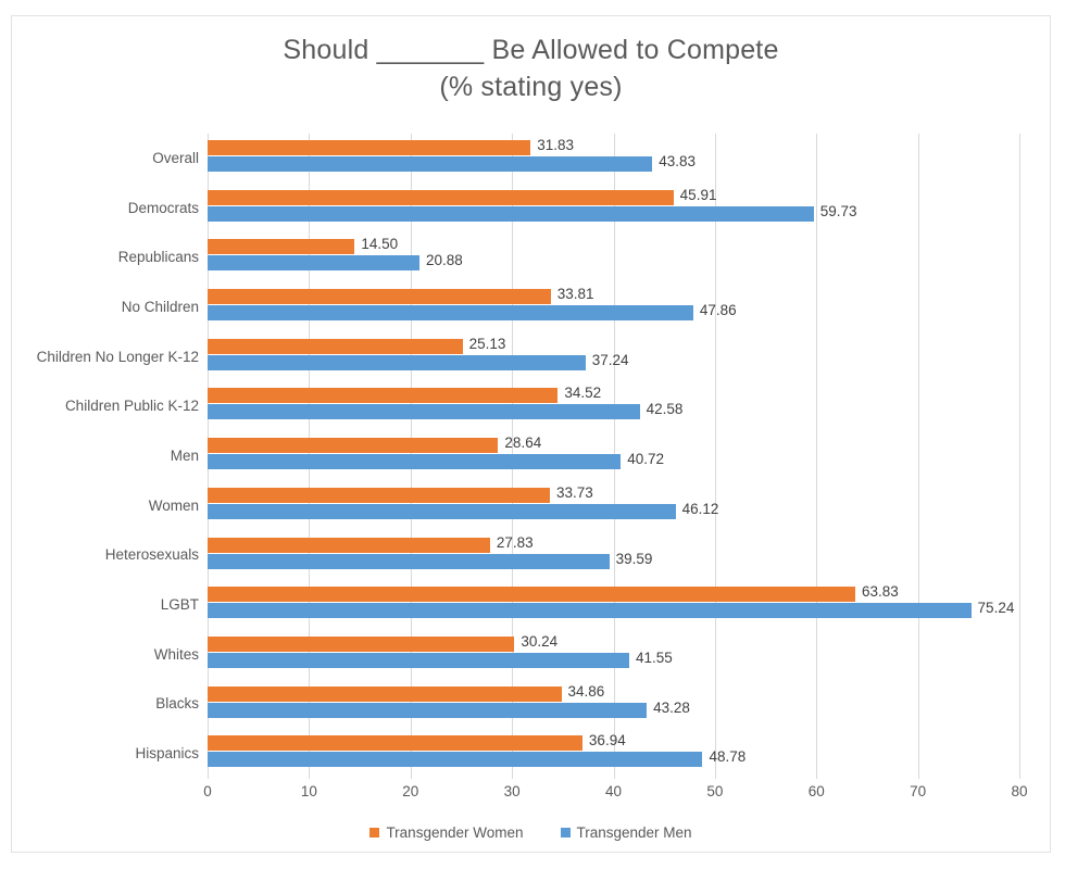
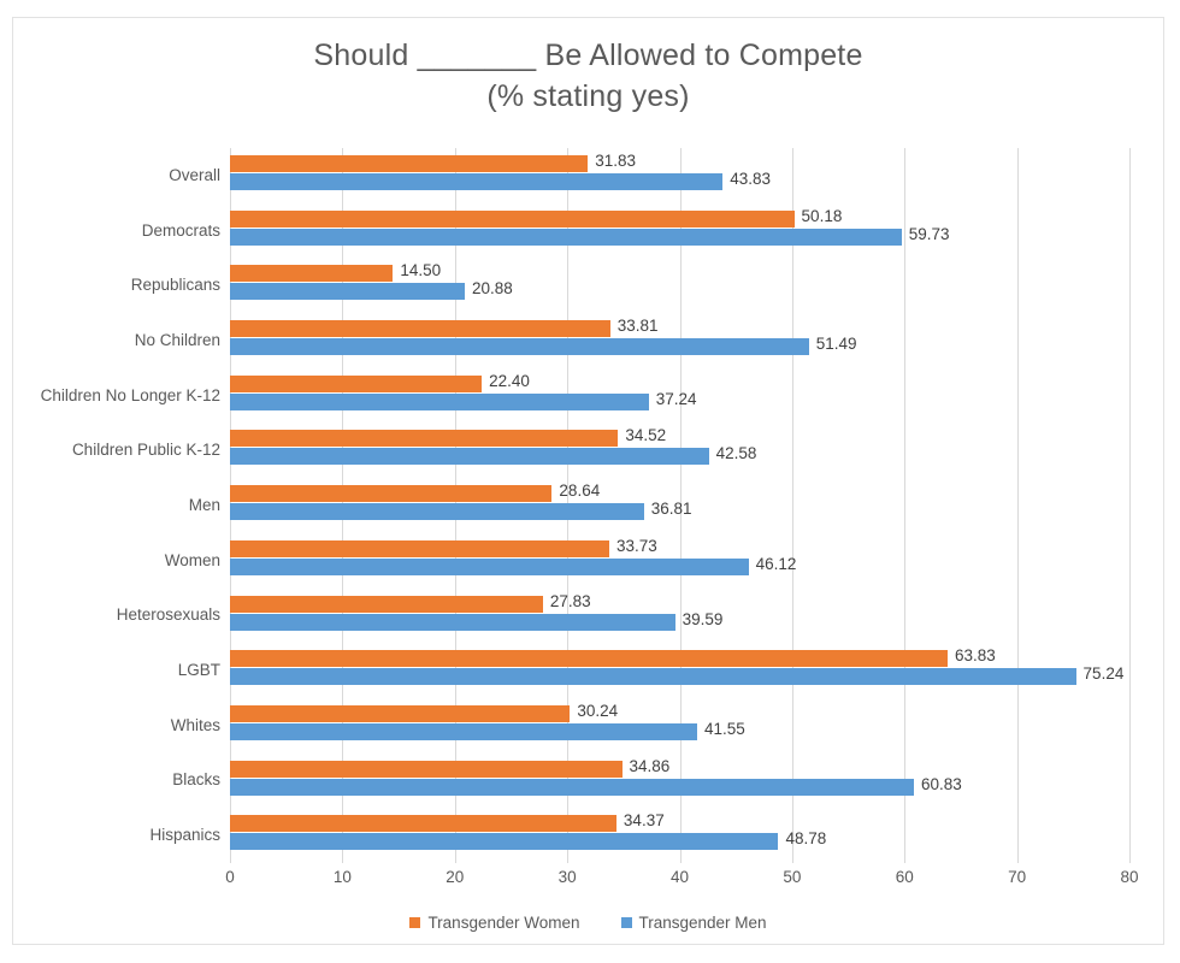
Transgender Women/Democrats: 45.91 -> 50.18
Transgender Men/No Children: 47.86 -> 51.49
Transgender Women/Children No Longer K-12: 25.13 -> 22.40
Transgender Men/Men: 40.72 -> 36.81
Transgender Men/Blacks: 43.28 -> 60.83
Transgender Women/Hispanics: 36.94 -> 34.37
